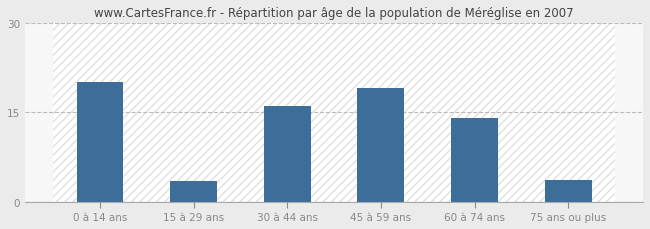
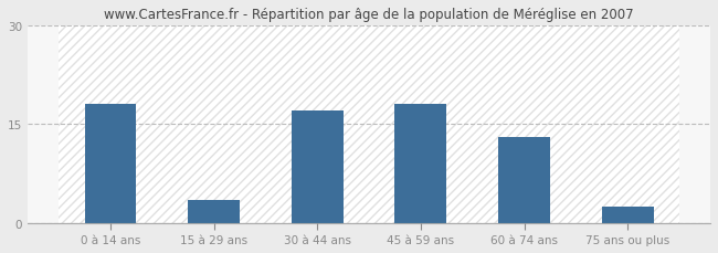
0 à 14 ans: 20.0 -> 18.0
30 à 44 ans: 16.0 -> 17.0
45 à 59 ans: 19.0 -> 18.0
60 à 74 ans: 14.0 -> 13.0
75 ans ou plus: 3.6 -> 2.5
